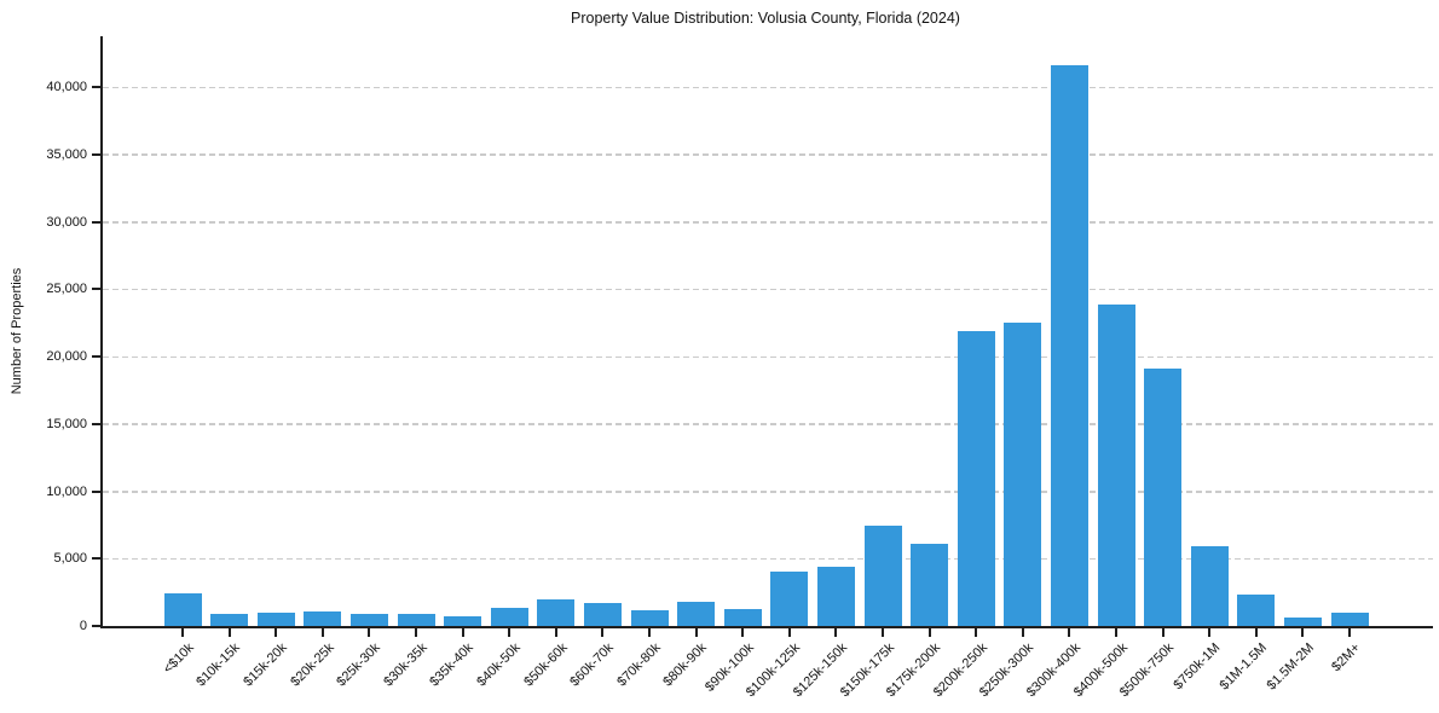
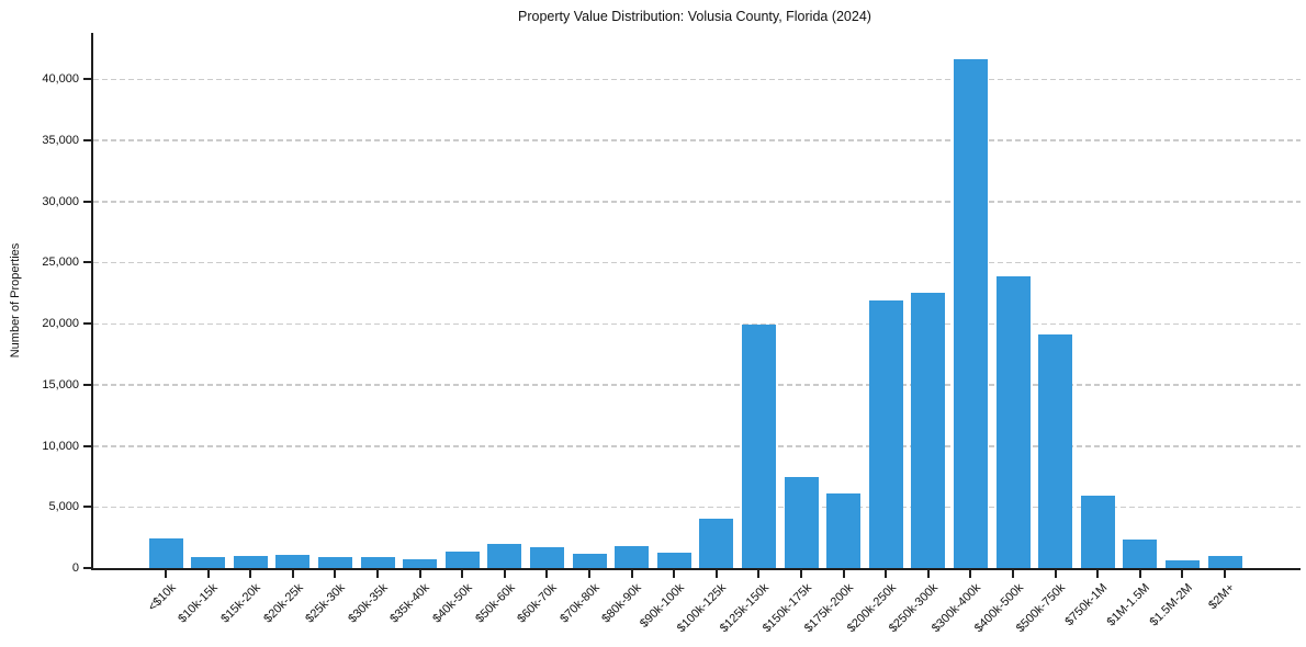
$125k-150k: 4400 -> 19900
